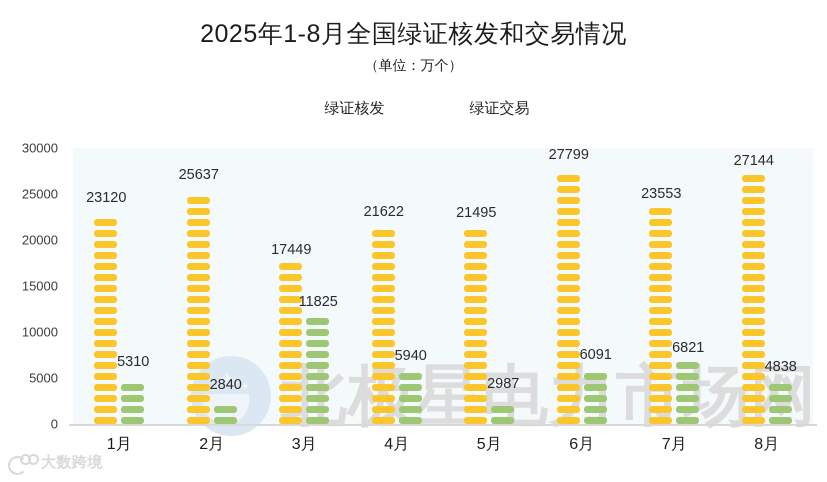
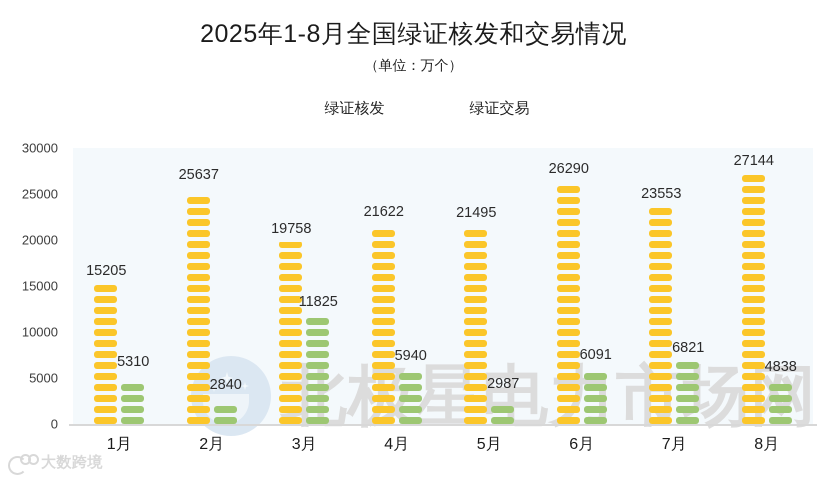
绿证核发/1月: 23120 -> 15205
绿证核发/3月: 17449 -> 19758
绿证核发/6月: 27799 -> 26290
